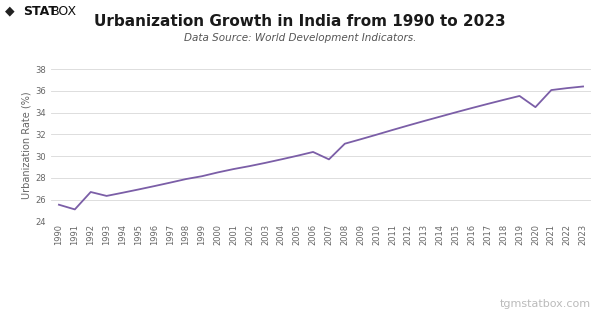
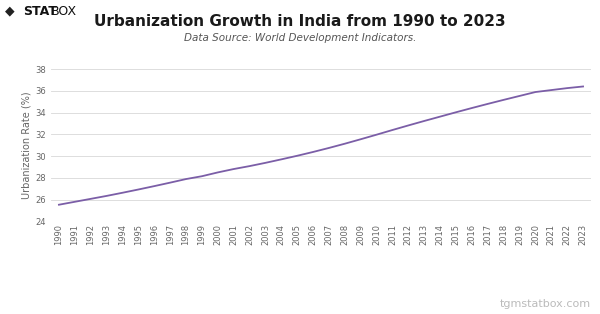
1991: 25.1 -> 25.8
1992: 26.7 -> 26.1
2007: 29.7 -> 30.8
2020: 34.5 -> 35.9
